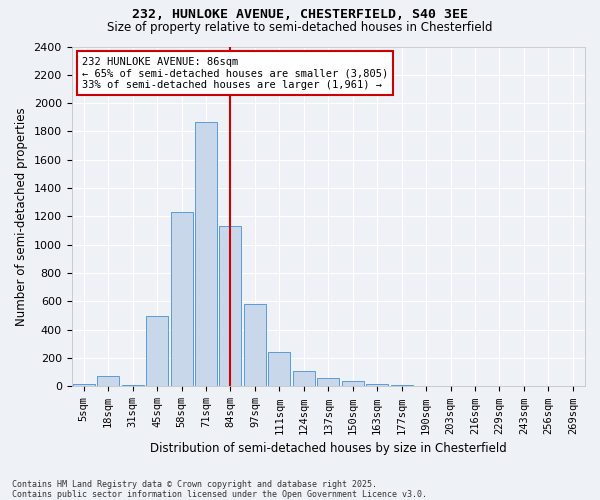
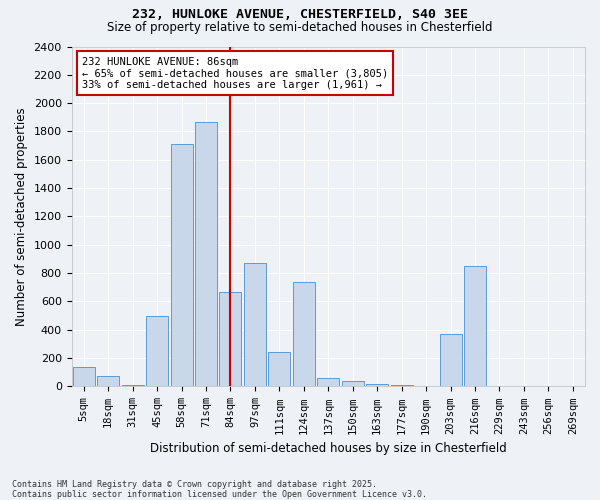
5sqm: 20 -> 140
58sqm: 1230 -> 1710
84sqm: 1140 -> 670
97sqm: 580 -> 870
124sqm: 110 -> 740
203sqm: 0 -> 370
216sqm: 0 -> 850
